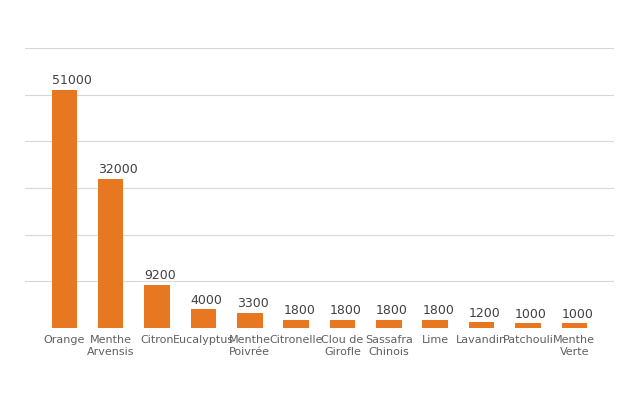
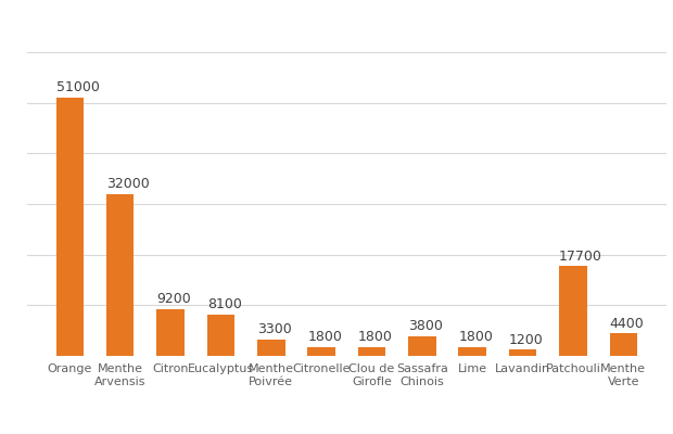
Eucalyptus: 4000 -> 8100
Sassafra Chinois: 1800 -> 3800
Patchouli: 1000 -> 17700
Menthe Verte: 1000 -> 4400
